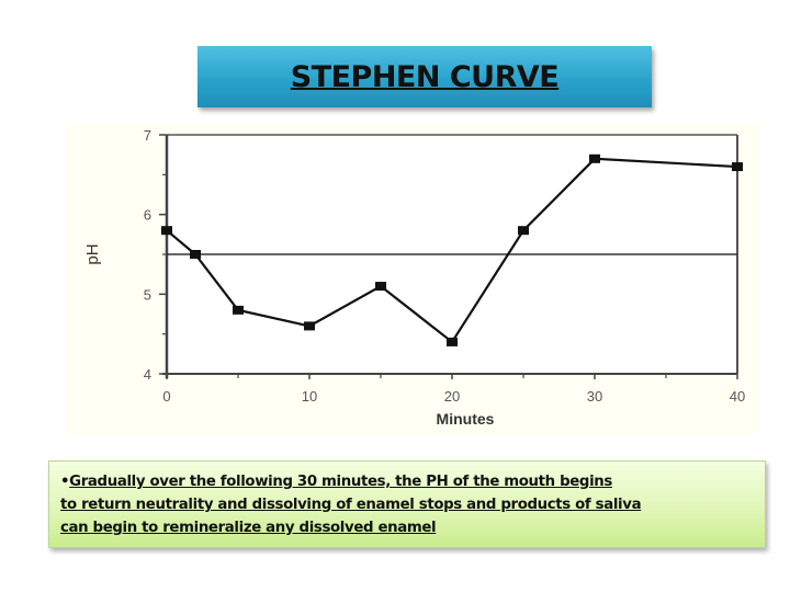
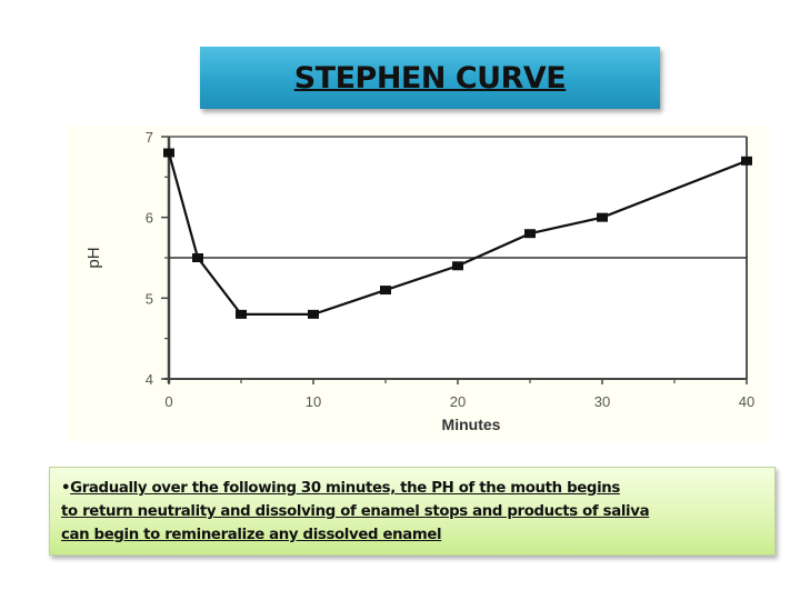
0: 5.8 -> 6.8
10: 4.6 -> 4.8
20: 4.4 -> 5.4
30: 6.7 -> 6.0
40: 6.6 -> 6.7
